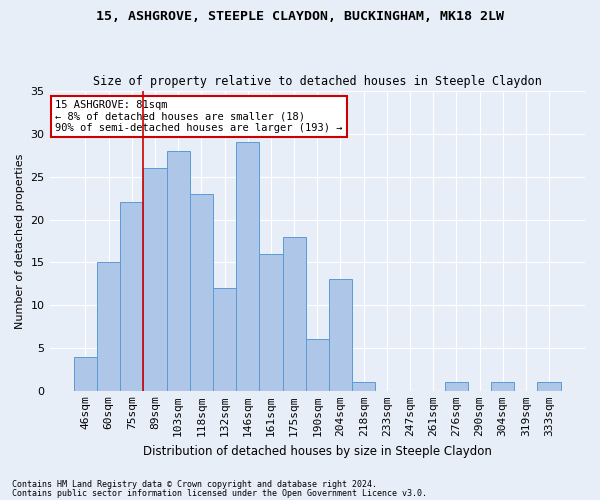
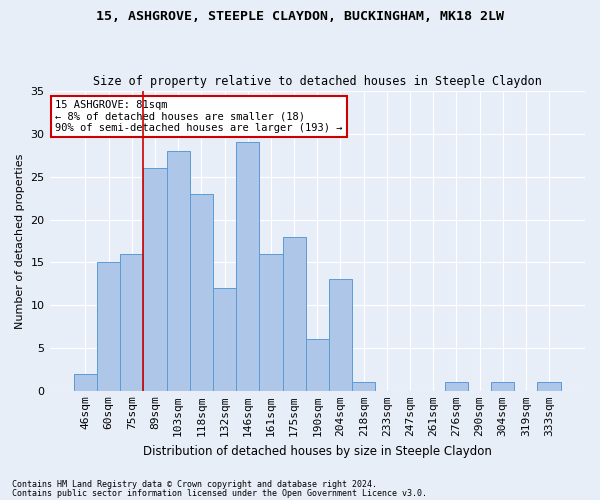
46sqm: 4 -> 2
75sqm: 22 -> 16
